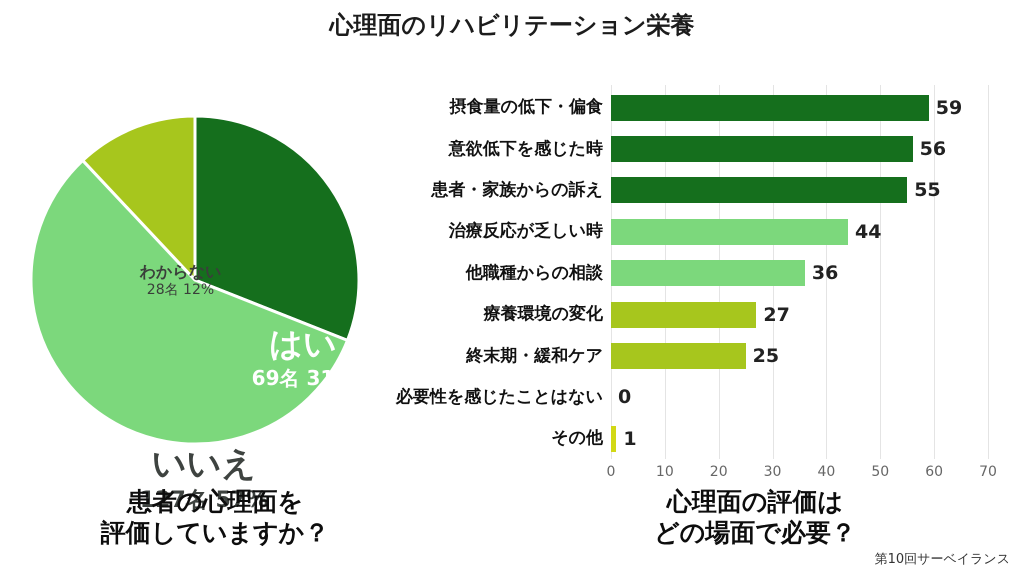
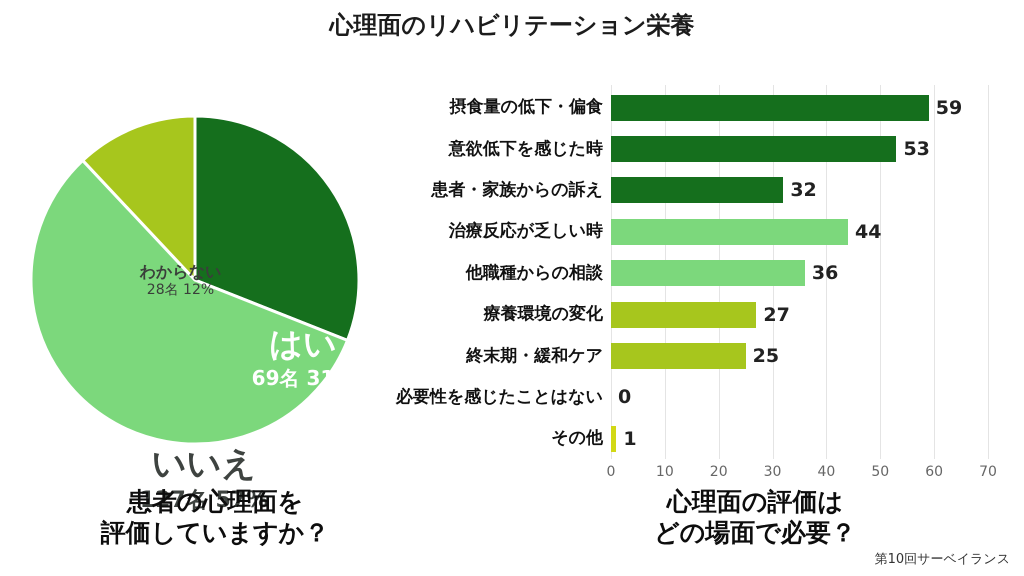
心理面の評価は どの場面で必要？/意欲低下を感じた時: 56 -> 53
心理面の評価は どの場面で必要？/患者・家族からの訴え: 55 -> 32
